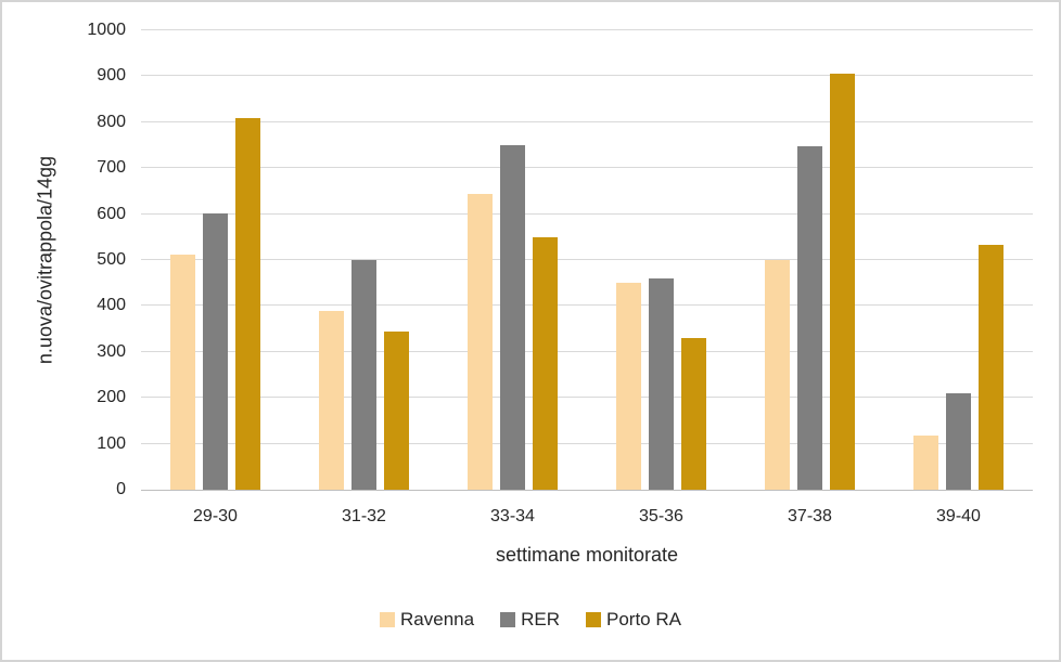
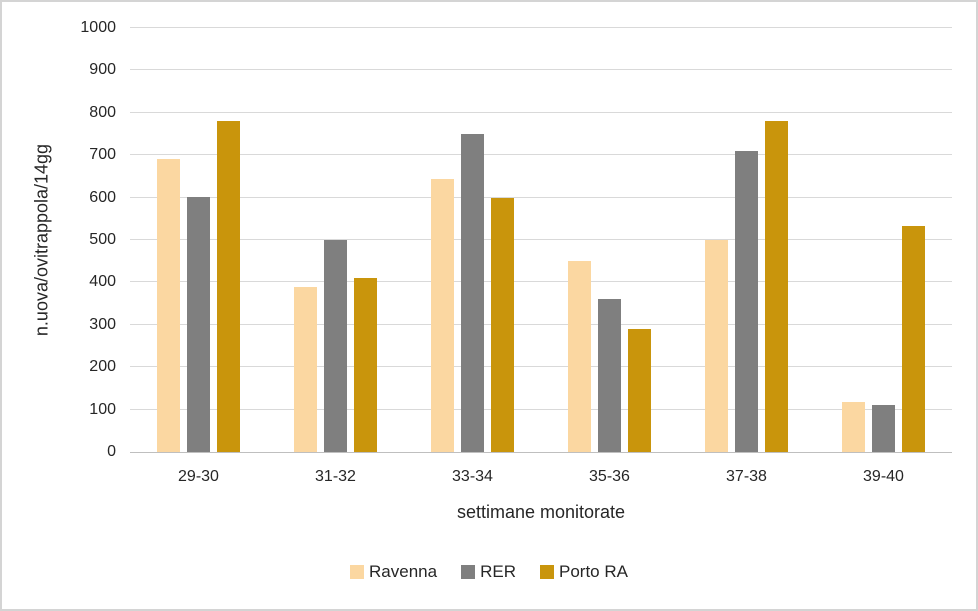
Ravenna/29-30: 510 -> 690
Porto RA/29-30: 810 -> 780
Porto RA/31-32: 340 -> 410
Porto RA/33-34: 550 -> 600
RER/35-36: 460 -> 360
Porto RA/35-36: 330 -> 290
RER/37-38: 750 -> 710
Porto RA/37-38: 900 -> 780
RER/39-40: 210 -> 110
